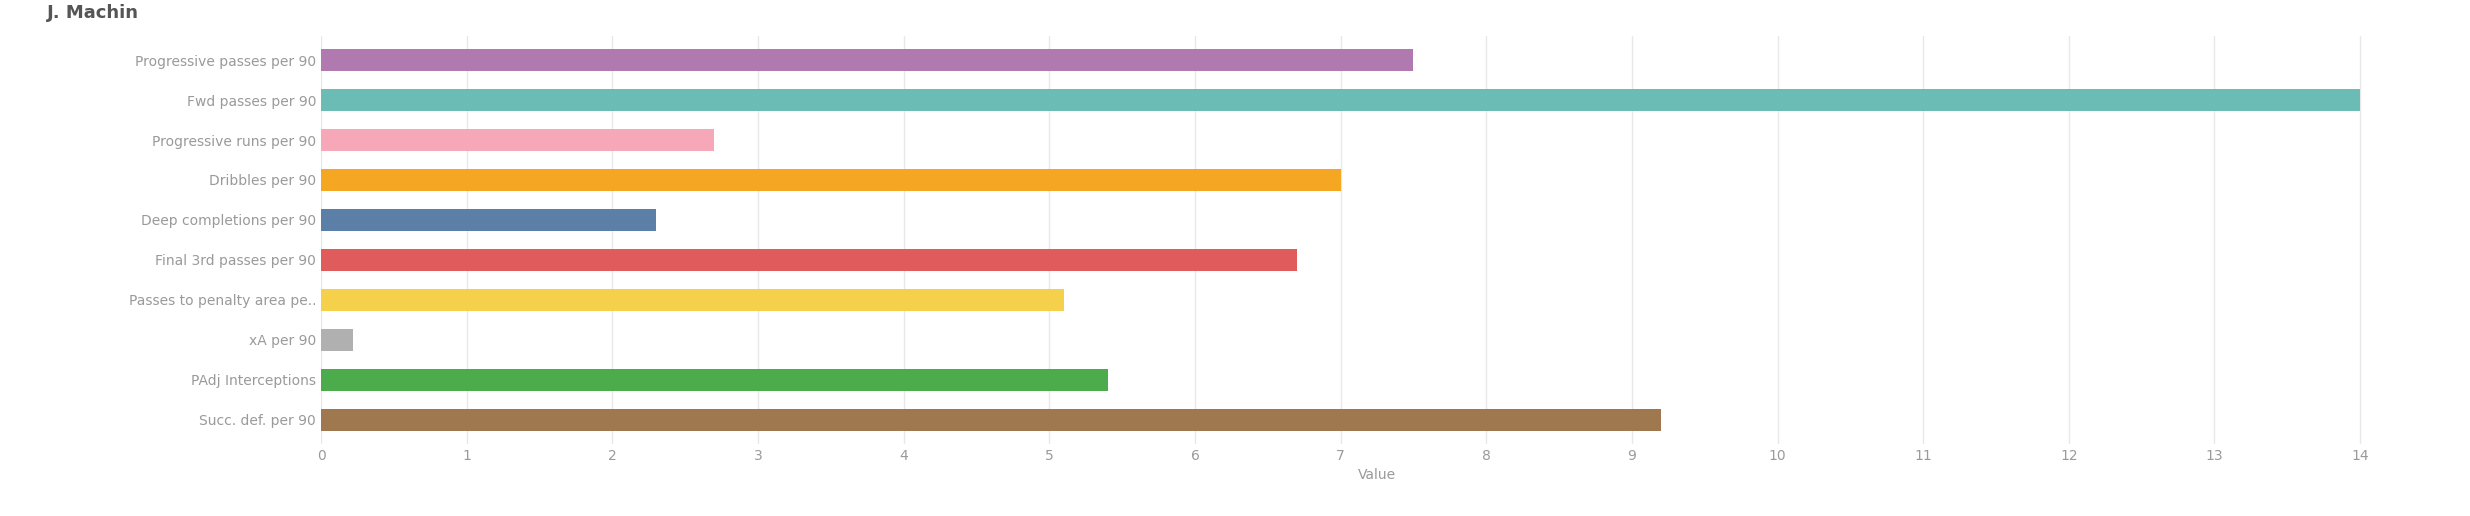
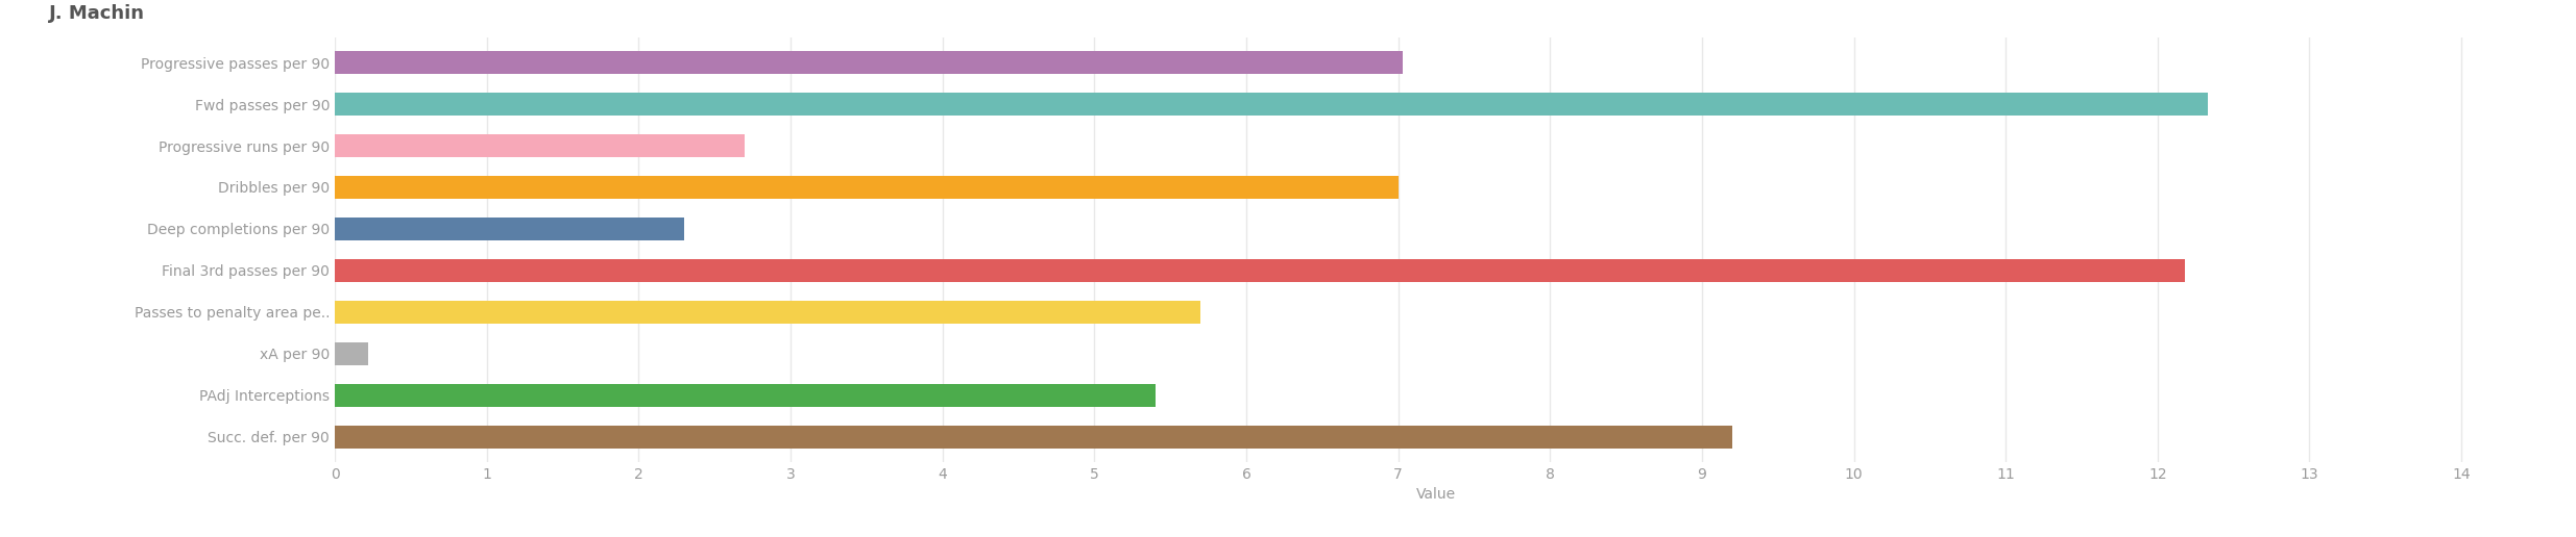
Progressive passes per 90: 7.50 -> 7.03
Fwd passes per 90: 14.00 -> 12.33
Final 3rd passes per 90: 6.70 -> 12.18
Passes to penalty area pe..: 5.10 -> 5.70
